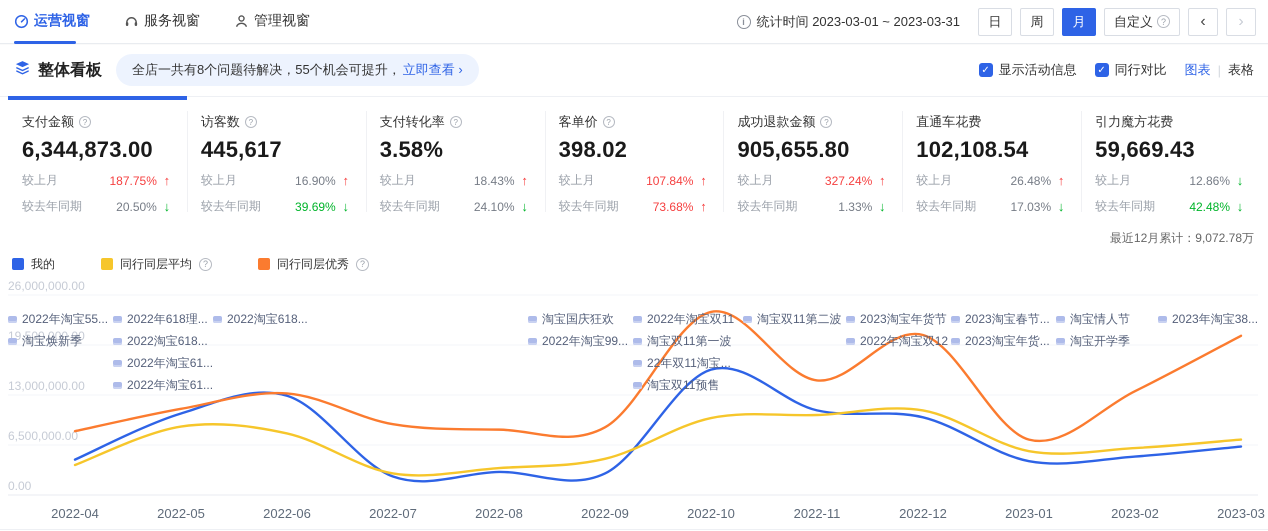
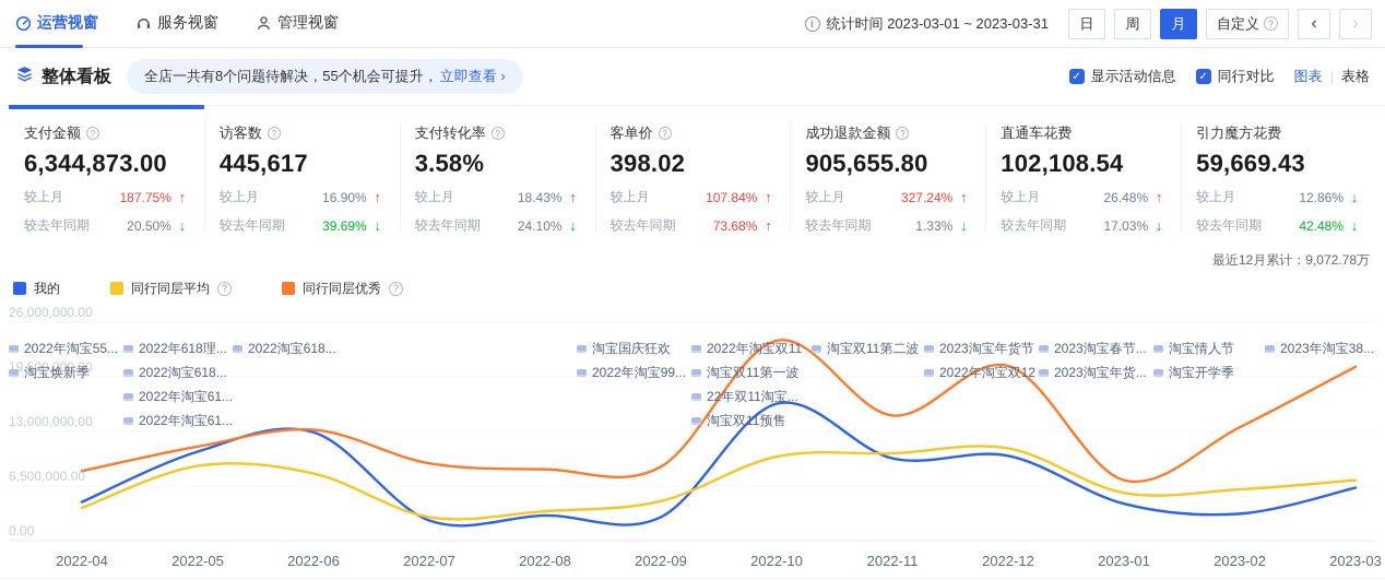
我的/2022-11: 11000000 -> 10000000
我的/2023-02: 5000000 -> 3000000
